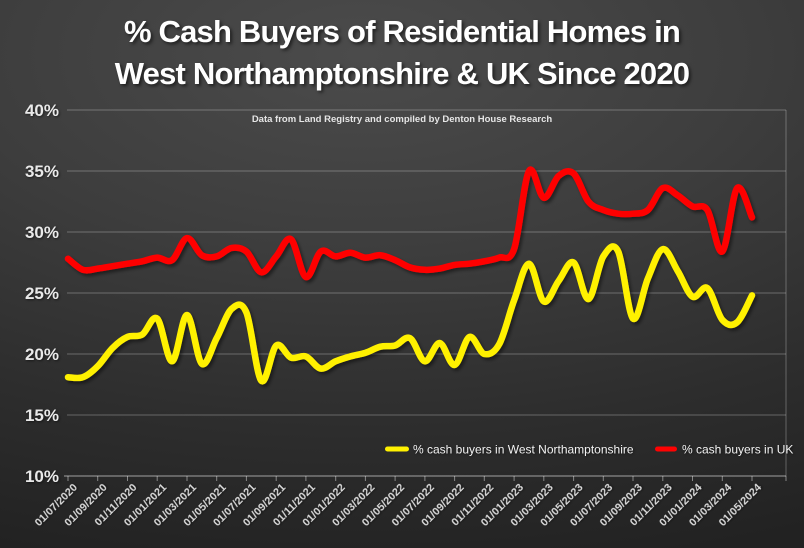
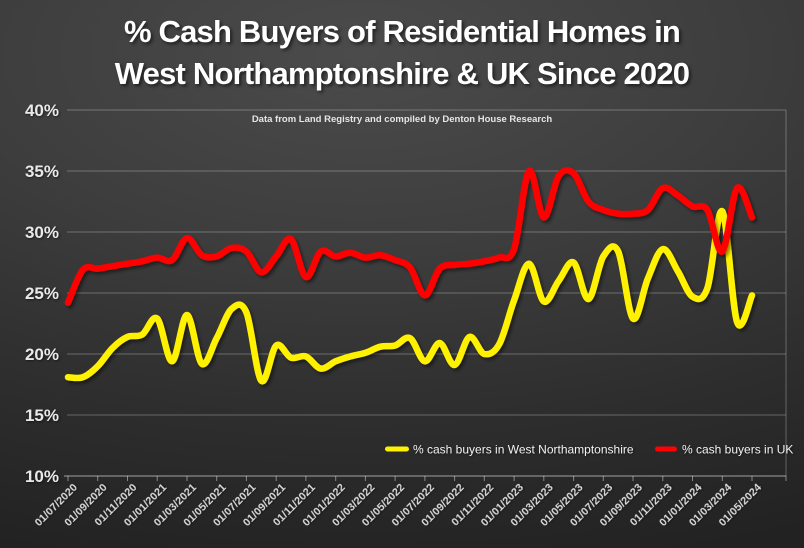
% cash buyers in UK/01/07/2020: 27.8% -> 24.2%
% cash buyers in UK/01/07/2022: 26.9% -> 24.8%
% cash buyers in UK/01/03/2023: 32.8% -> 31.2%
% cash buyers in West Northamptonshire/01/03/2024: 22.8% -> 31.7%
